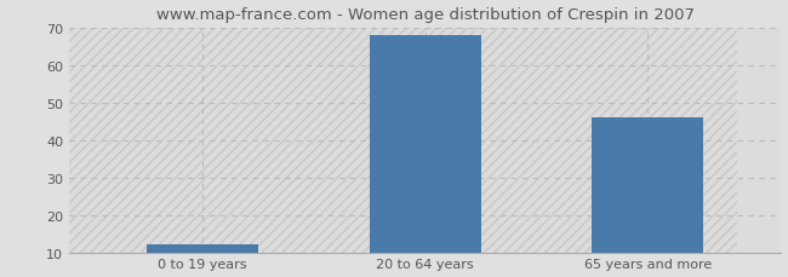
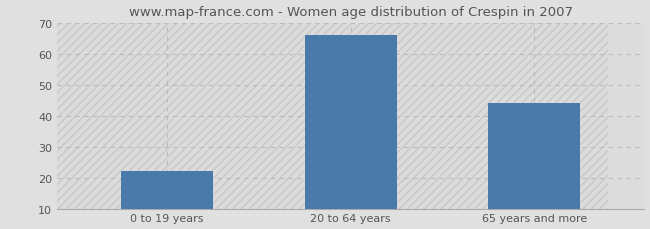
0 to 19 years: 12 -> 22
20 to 64 years: 68 -> 66
65 years and more: 46 -> 44
